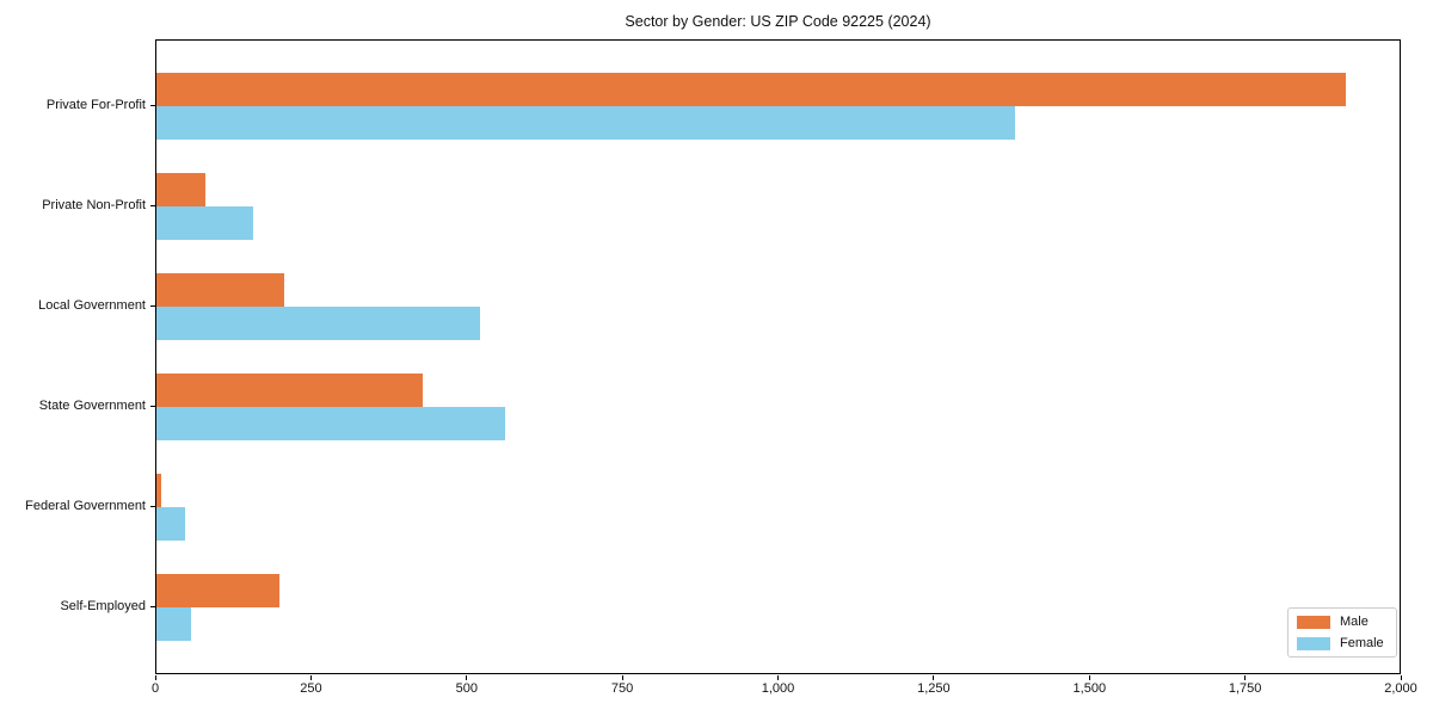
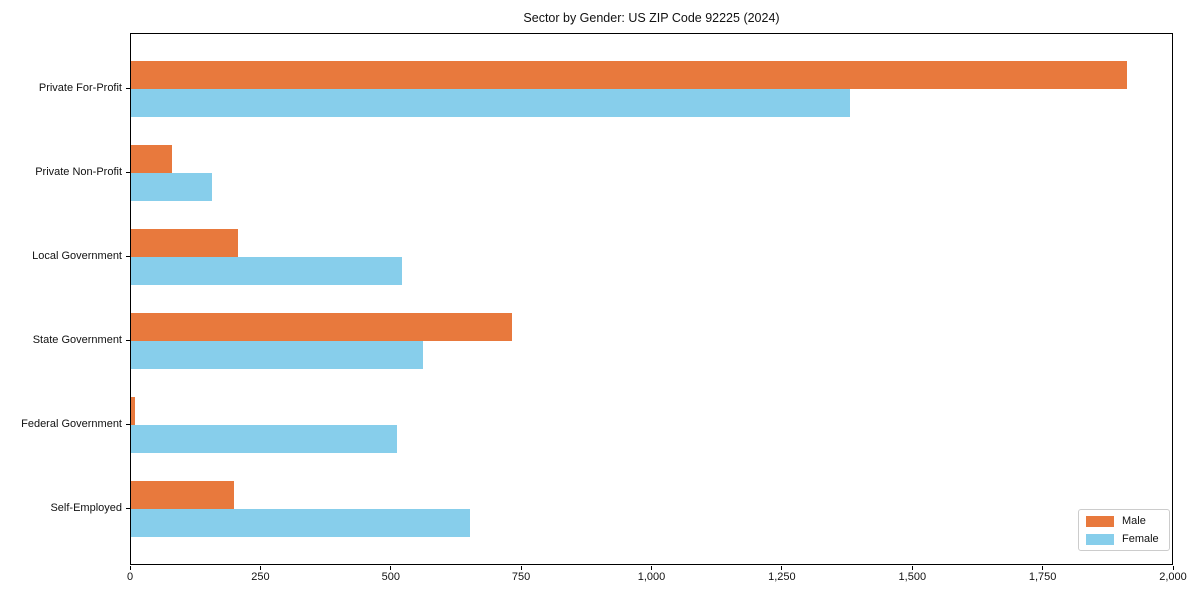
Male/State Government: 430 -> 730
Female/Federal Government: 40 -> 510
Female/Self-Employed: 60 -> 650
